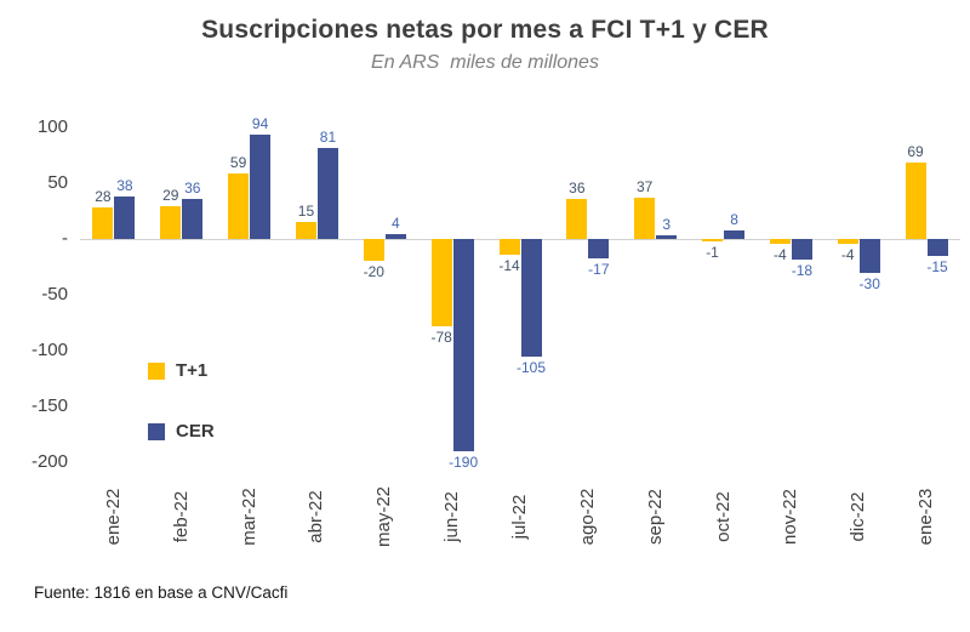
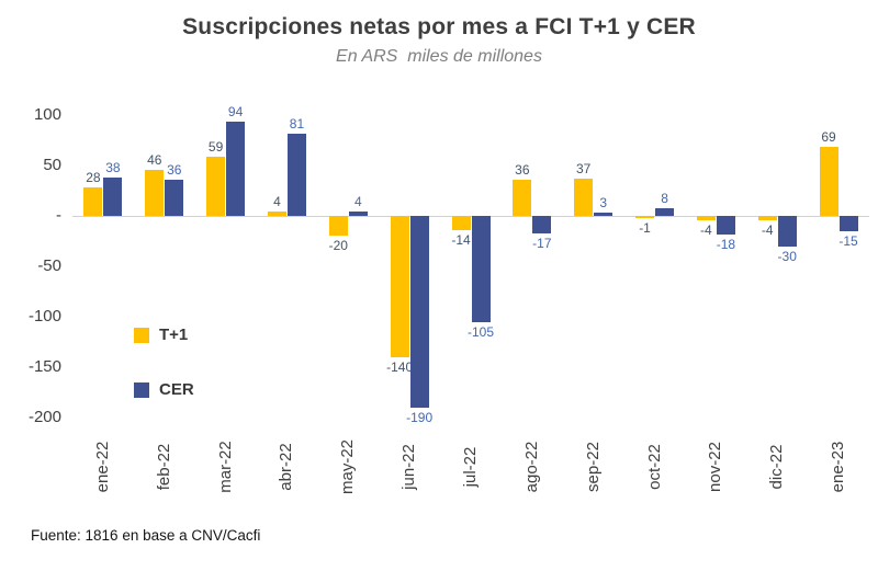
T+1/feb-22: 29 -> 46
T+1/abr-22: 15 -> 4
T+1/jun-22: -78 -> -140
